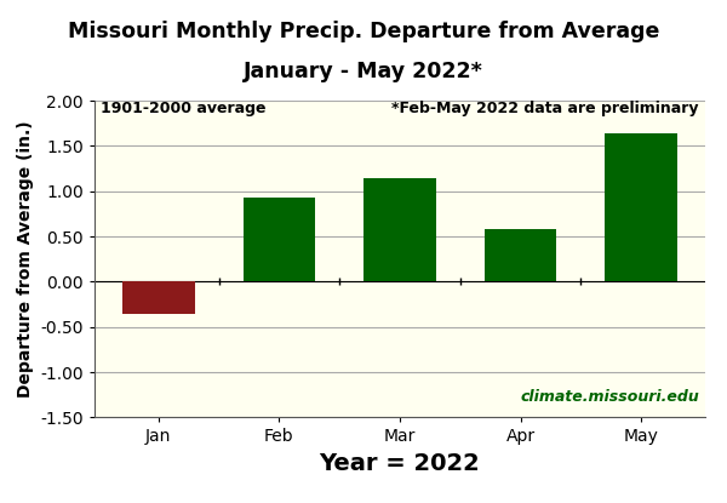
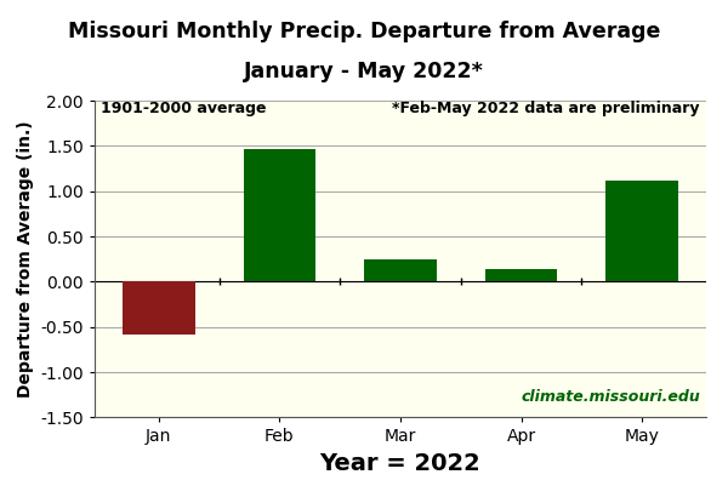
Jan: -0.35 -> -0.58
Feb: 0.93 -> 1.46
Mar: 1.14 -> 0.24
Apr: 0.58 -> 0.14
May: 1.64 -> 1.12
